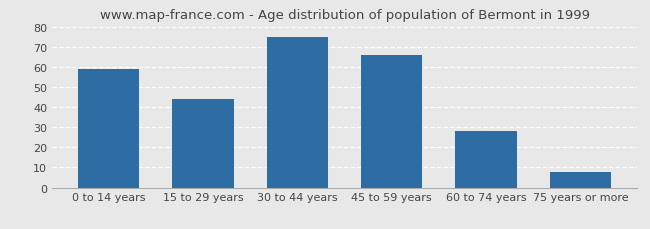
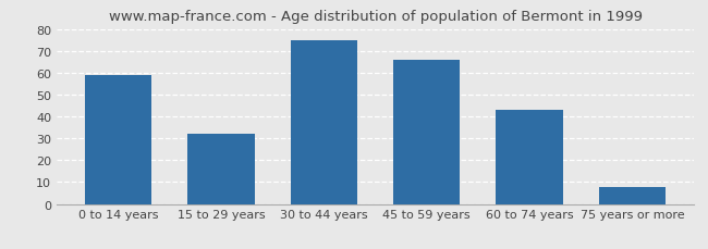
15 to 29 years: 44 -> 32
60 to 74 years: 28 -> 43
